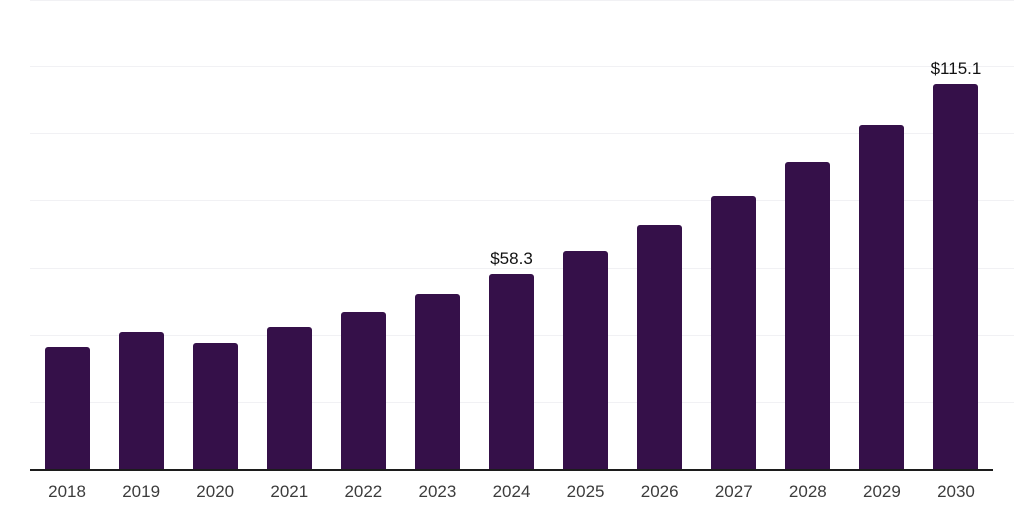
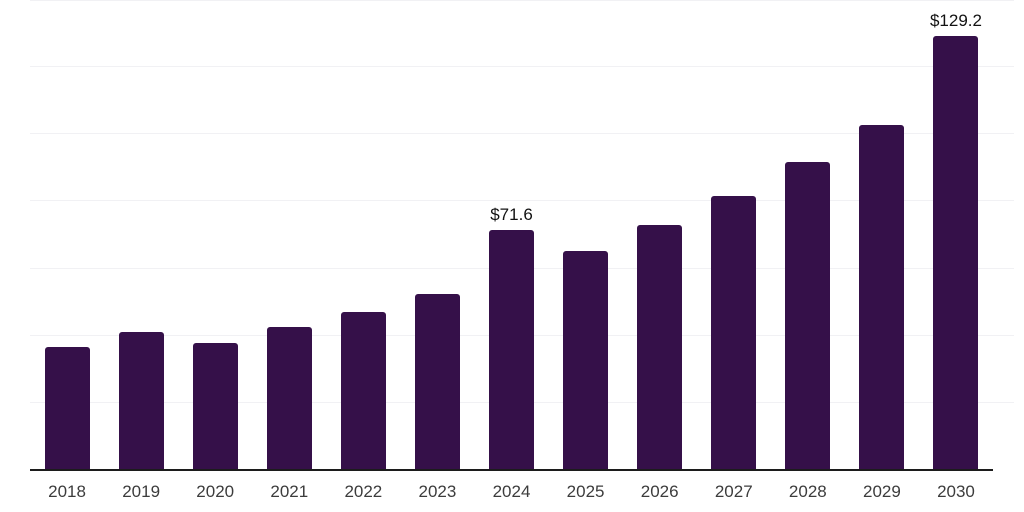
2024: $58.3 -> $71.6
2030: $115.1 -> $129.2
